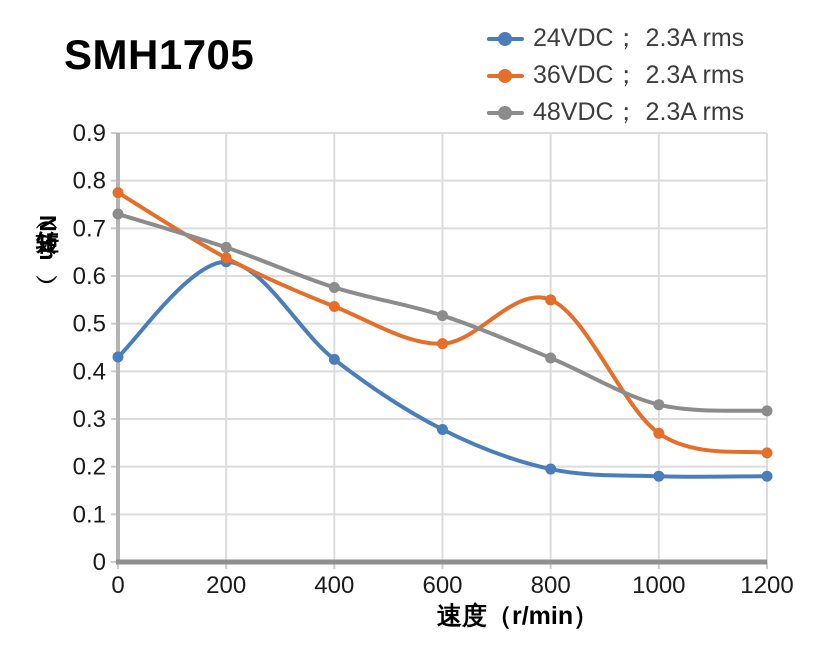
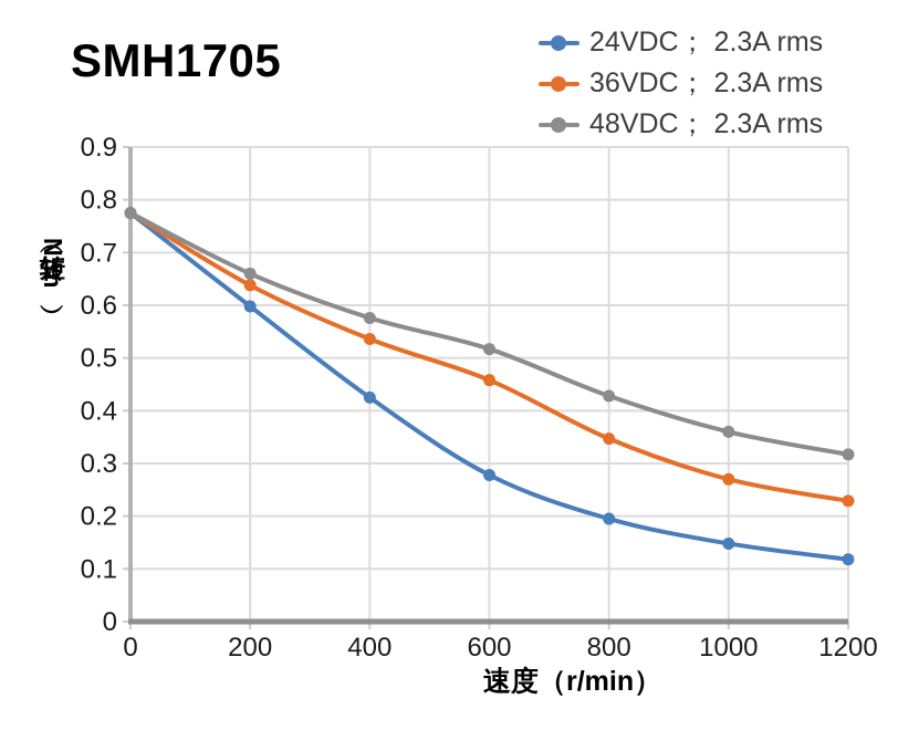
24VDC； 2.3A rms/0: 0.43 -> 0.78
48VDC； 2.3A rms/0: 0.73 -> 0.78
24VDC； 2.3A rms/200: 0.63 -> 0.60
36VDC； 2.3A rms/800: 0.55 -> 0.35
24VDC； 2.3A rms/1000: 0.18 -> 0.15
48VDC； 2.3A rms/1000: 0.33 -> 0.36
24VDC； 2.3A rms/1200: 0.18 -> 0.12
